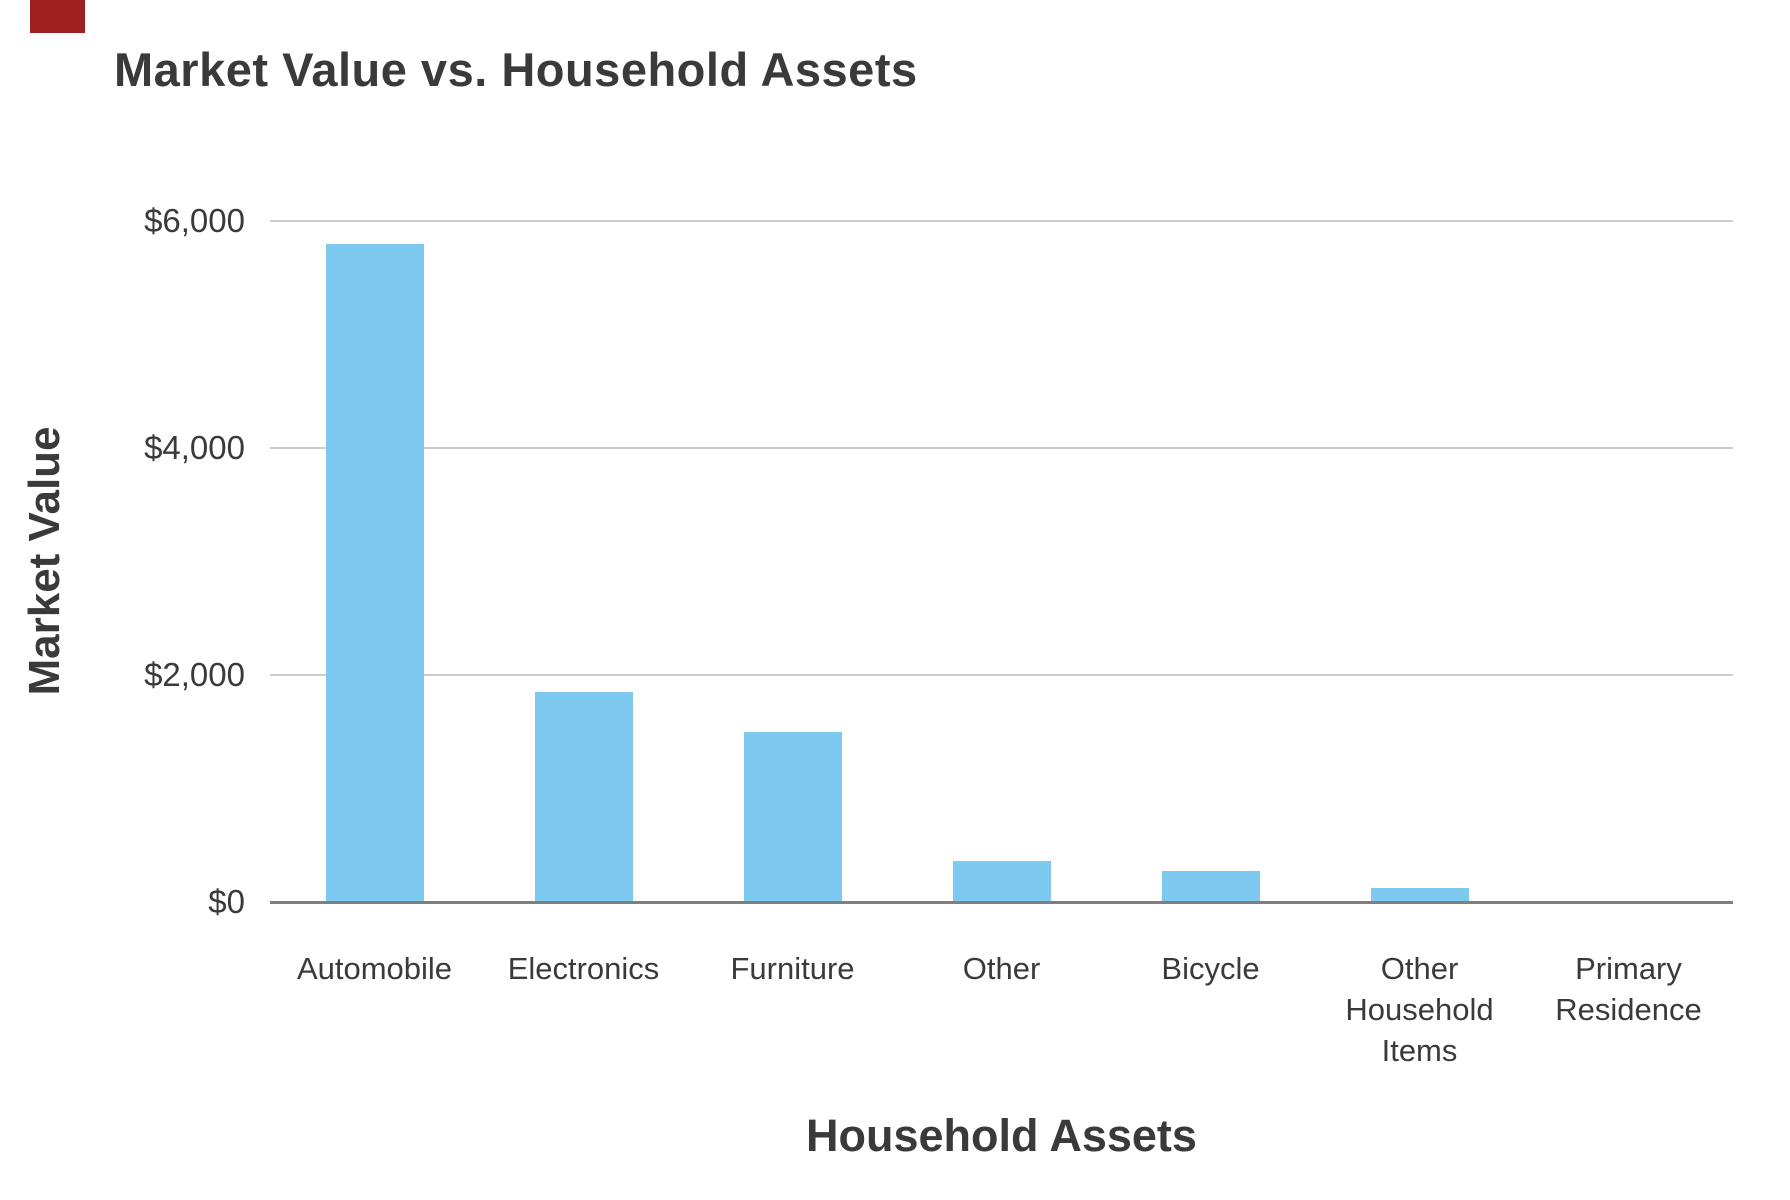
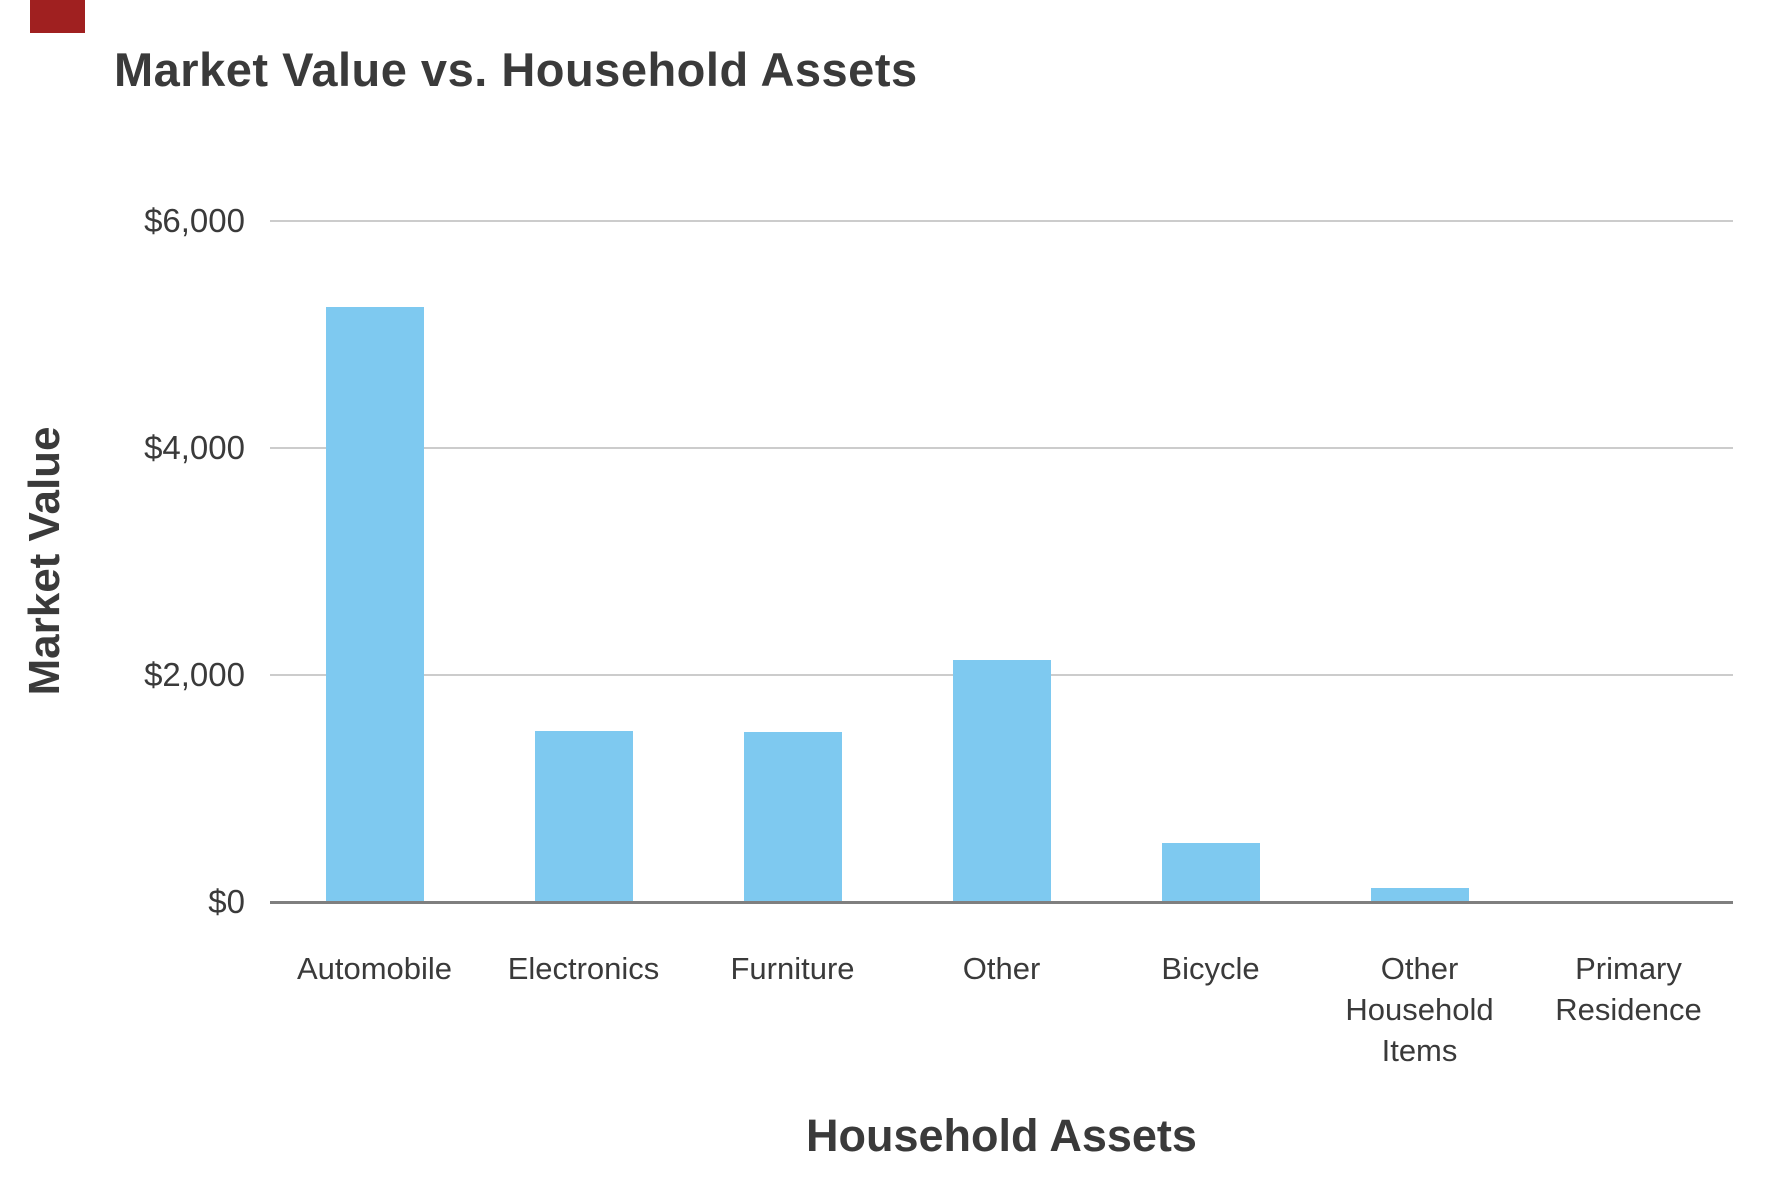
Automobile: $5800 -> $5240
Electronics: $1850 -> $1510
Other: $360 -> $2130
Bicycle: $280 -> $520
